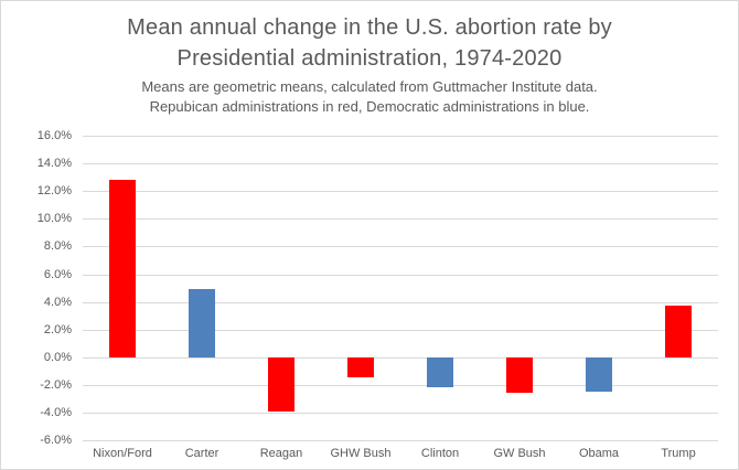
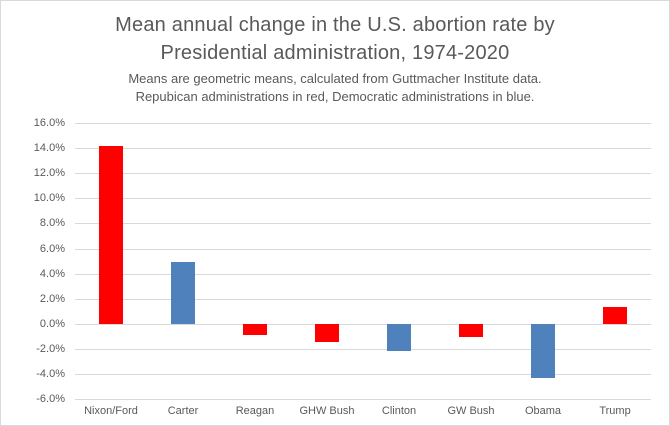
Nixon/Ford: 12.8% -> 14.2%
Reagan: -3.9% -> -0.9%
GW Bush: -2.6% -> -1.1%
Obama: -2.5% -> -4.3%
Trump: 3.7% -> 1.3%
